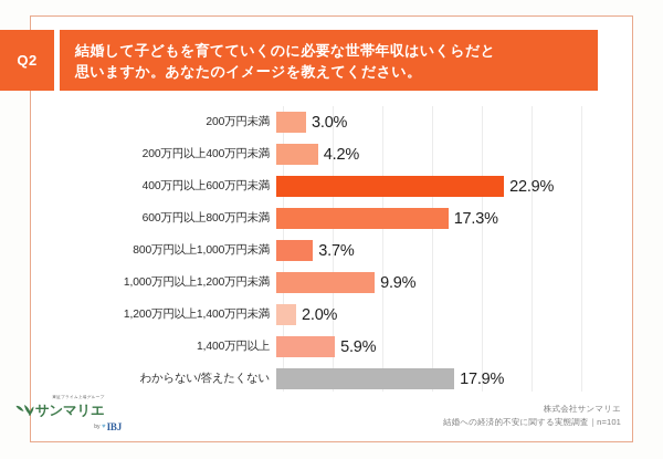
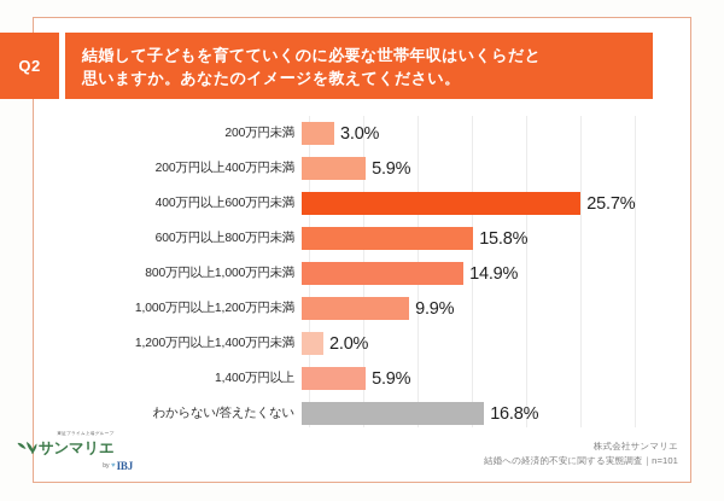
200万円以上400万円未満: 4.2% -> 5.9%
400万円以上600万円未満: 22.9% -> 25.7%
600万円以上800万円未満: 17.3% -> 15.8%
800万円以上1,000万円未満: 3.7% -> 14.9%
わからない/答えたくない: 17.9% -> 16.8%
